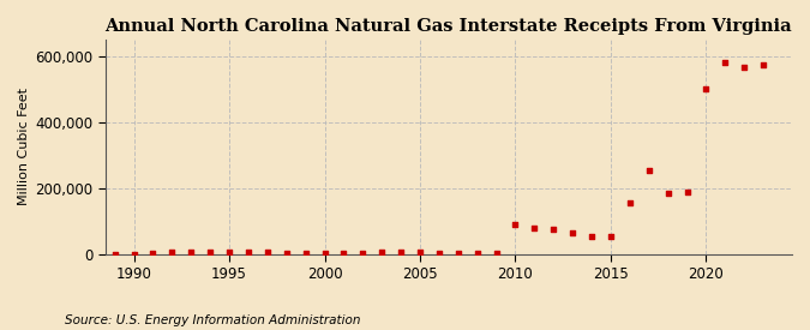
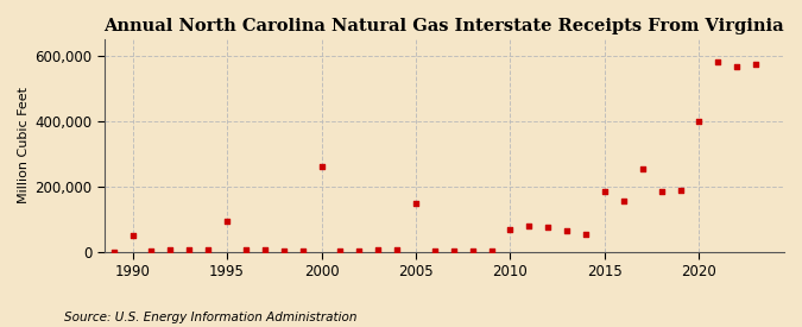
1990: 1,000 -> 50,000
1995: 5,000 -> 95,000
2000: 3,000 -> 260,000
2005: 5,000 -> 150,000
2010: 90,000 -> 70,000
2015: 55,000 -> 185,000
2020: 500,000 -> 400,000
